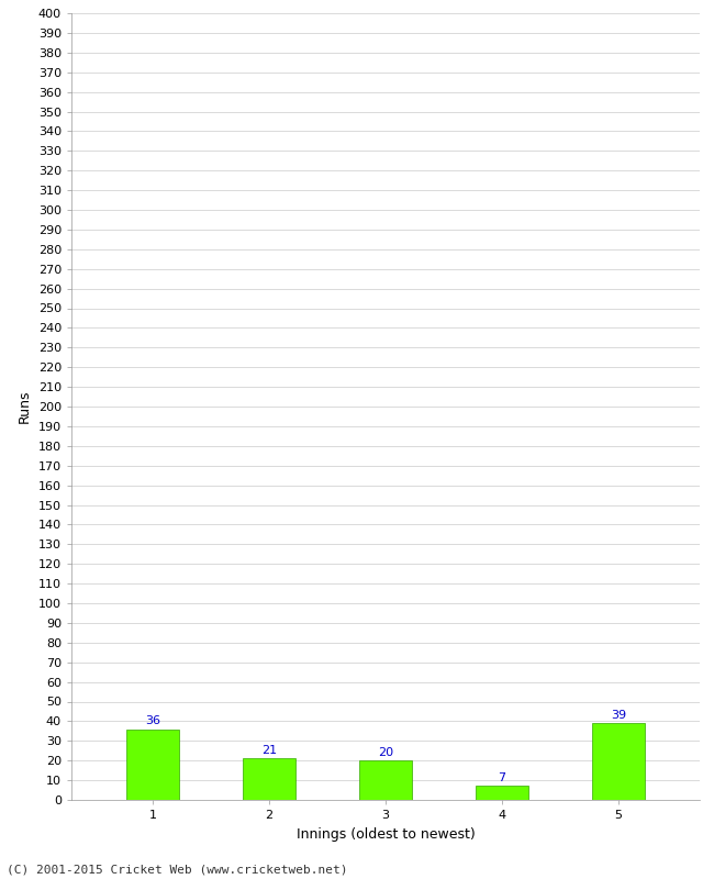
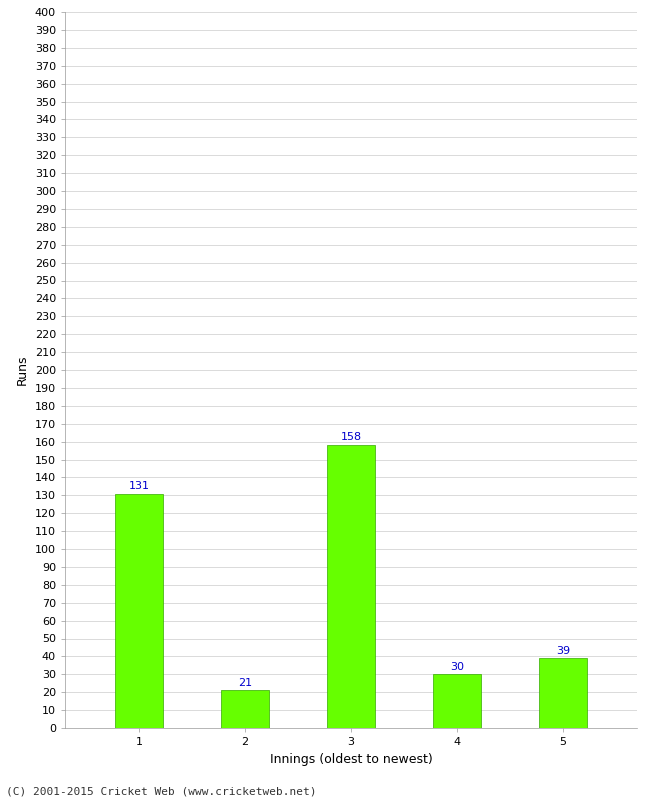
1: 36 -> 131
3: 20 -> 158
4: 7 -> 30
